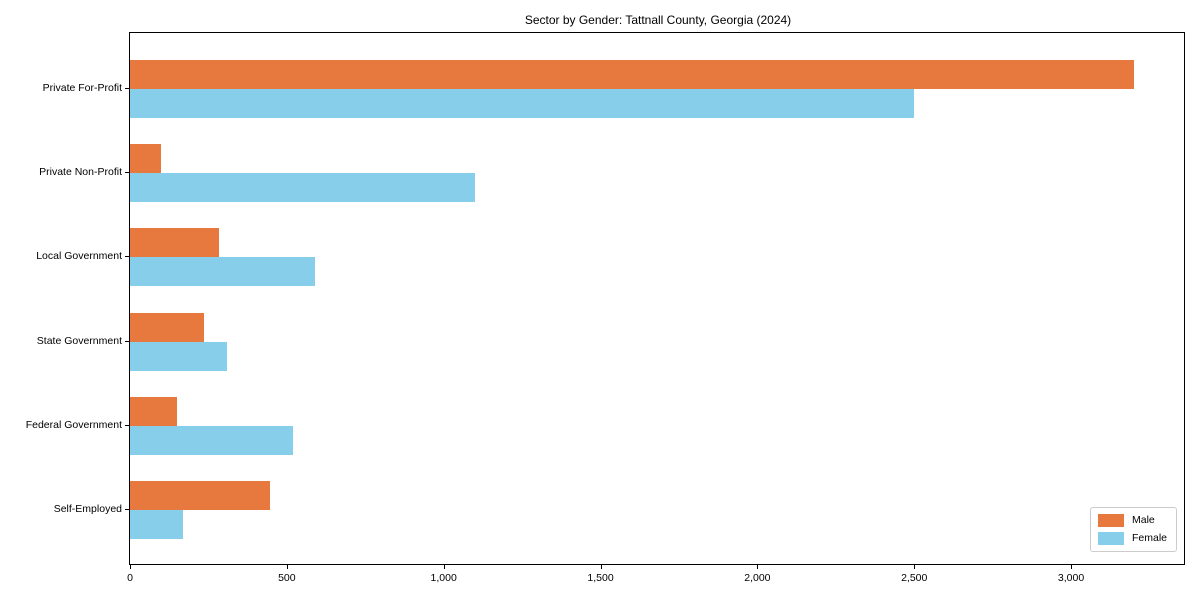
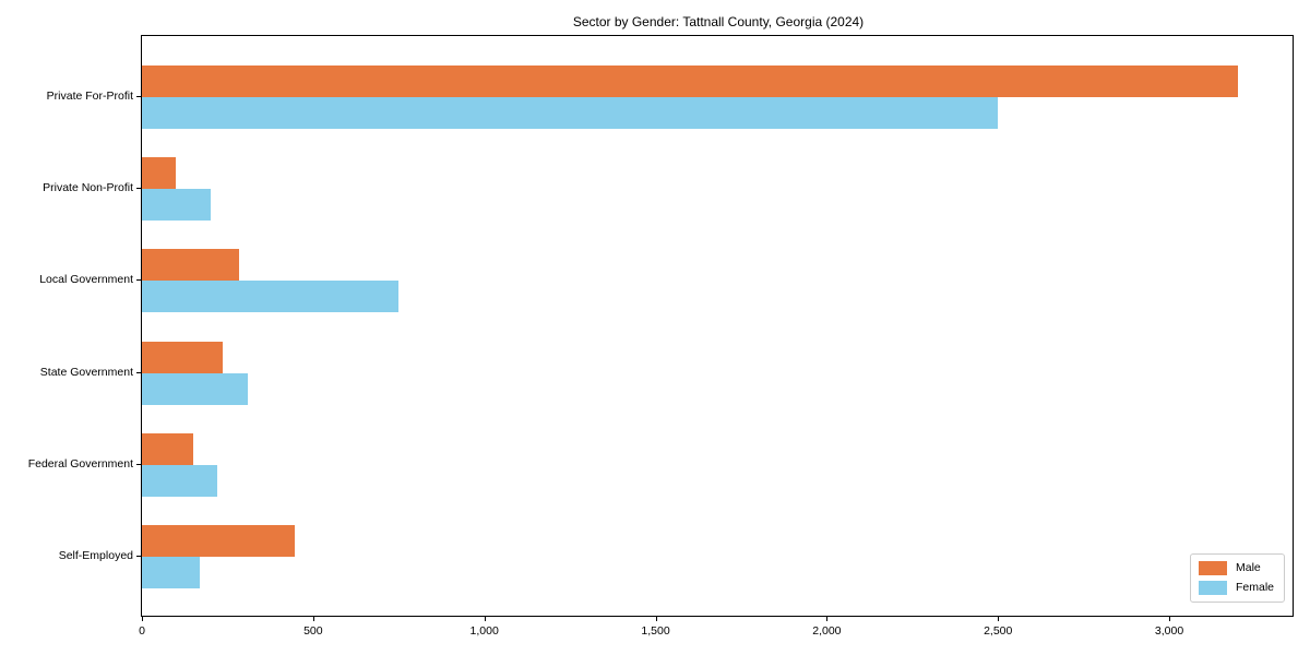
Female/Private Non-Profit: 1100 -> 200
Female/Local Government: 590 -> 750
Female/Federal Government: 520 -> 220
